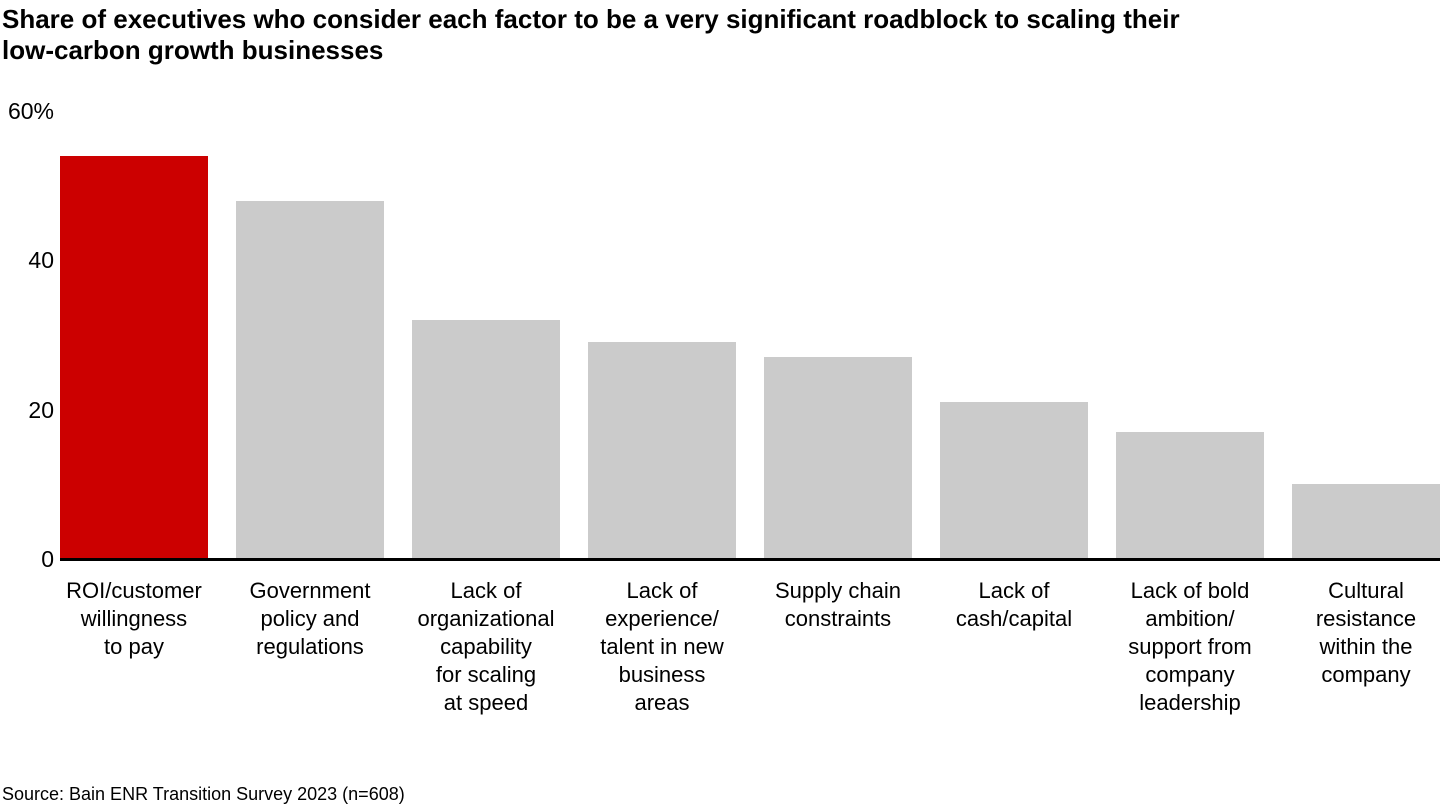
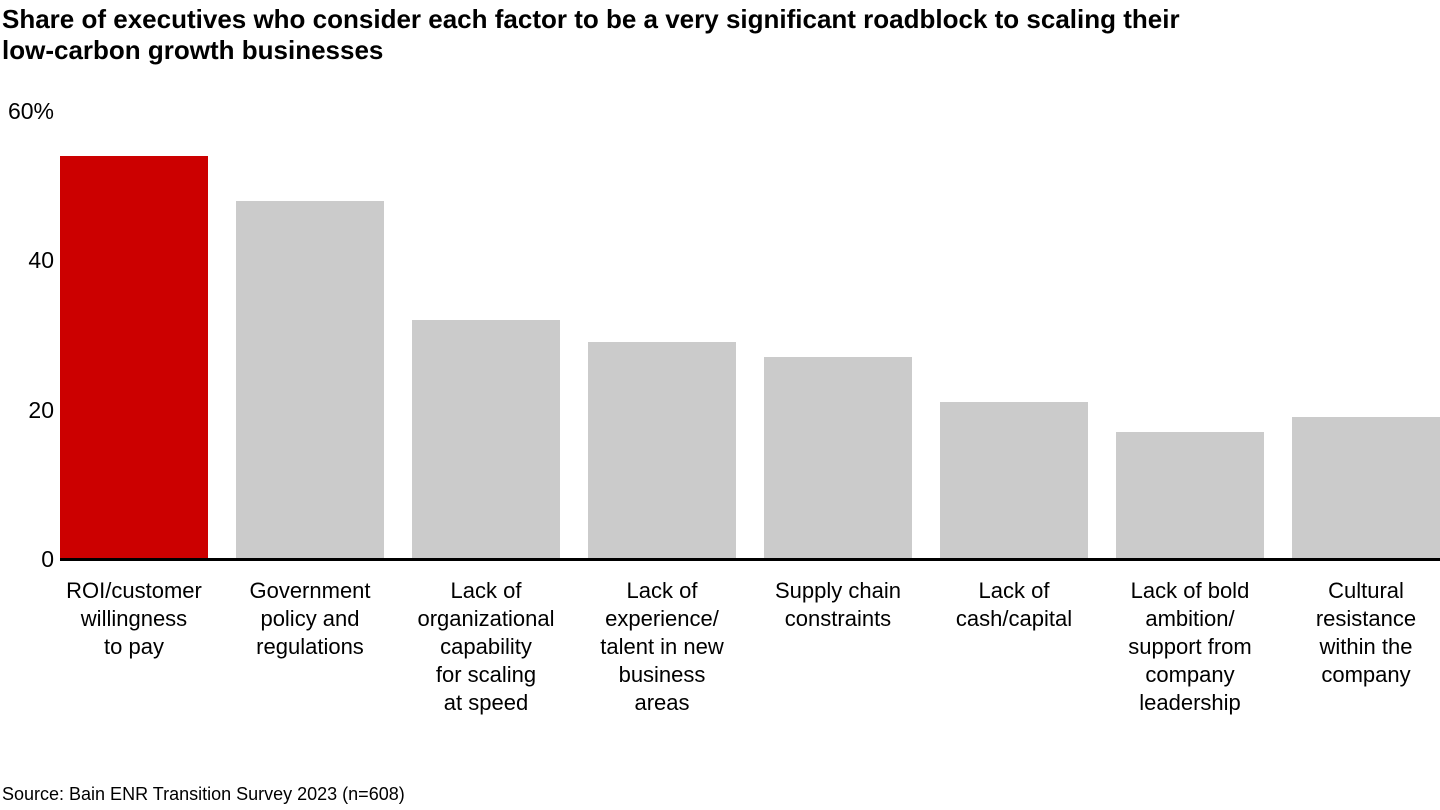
Cultural resistance within the company: 10% -> 19%
